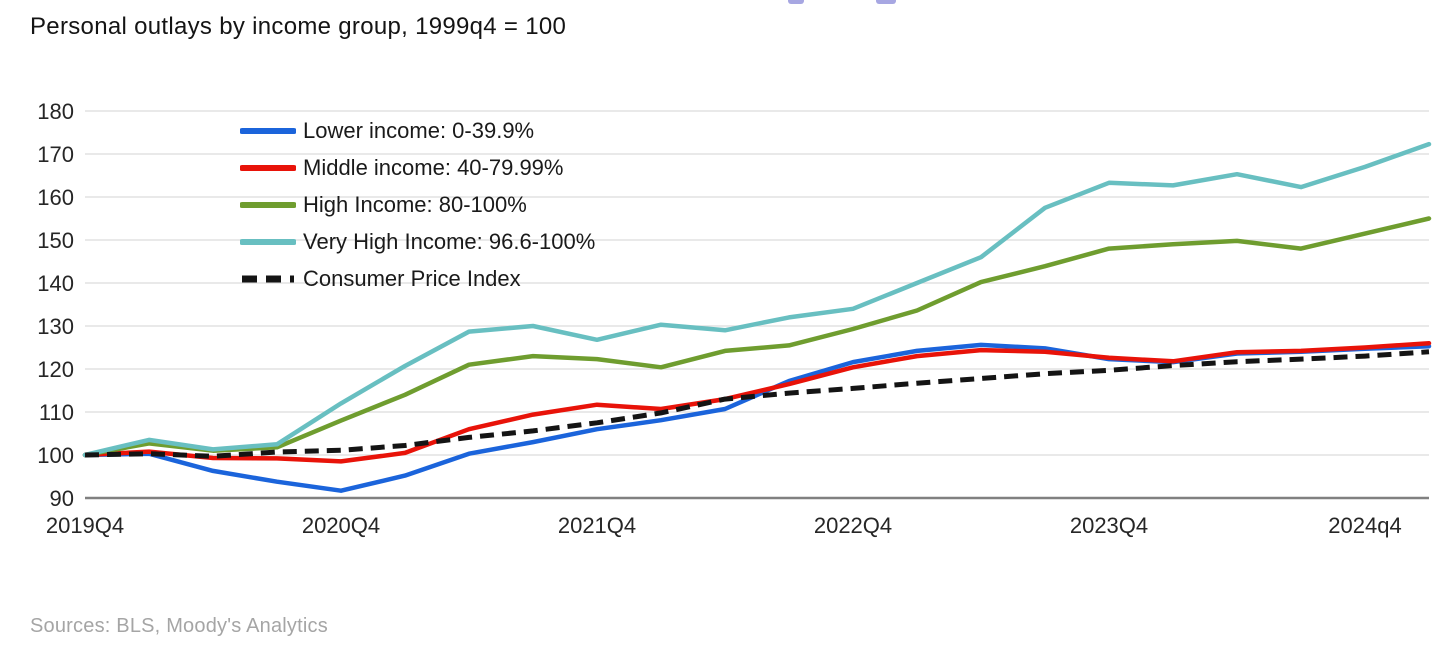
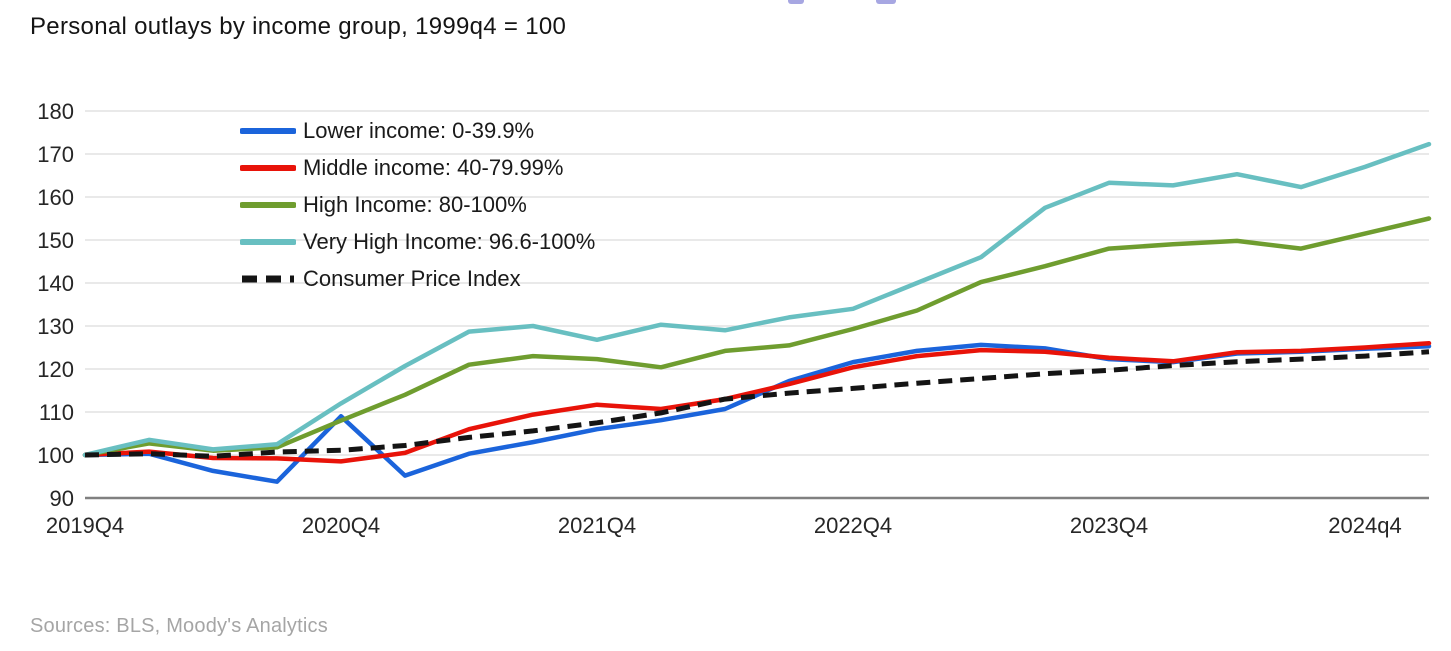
Lower income: 0-39.9%/2020Q4: 92 -> 109
